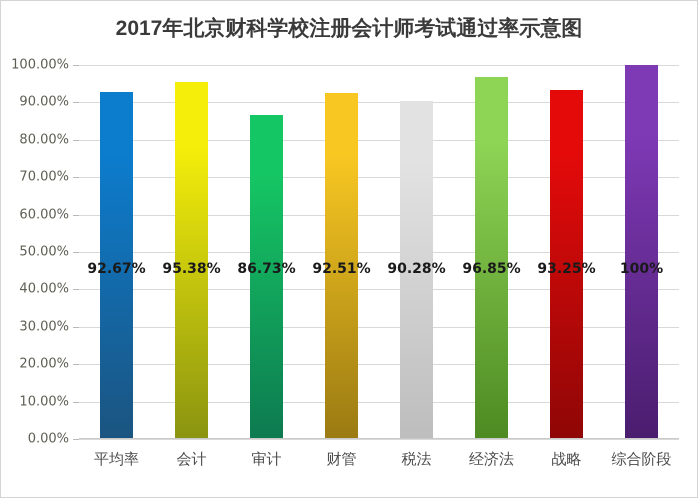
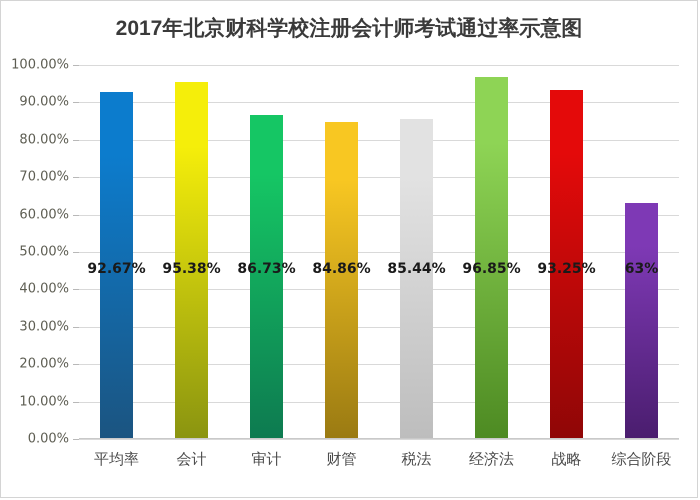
财管: 92.51% -> 84.86%
税法: 90.28% -> 85.44%
综合阶段: 100% -> 63%
